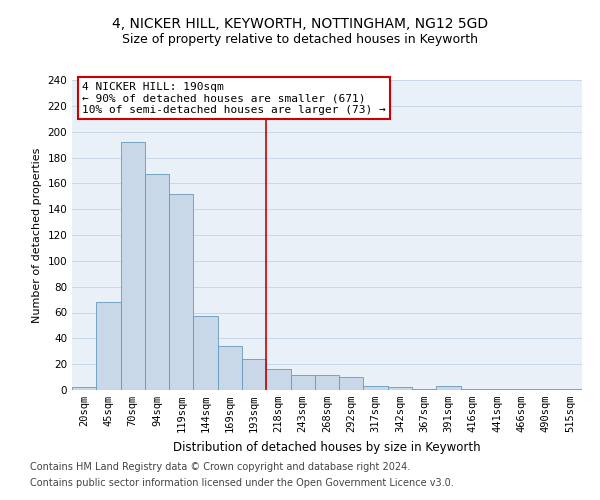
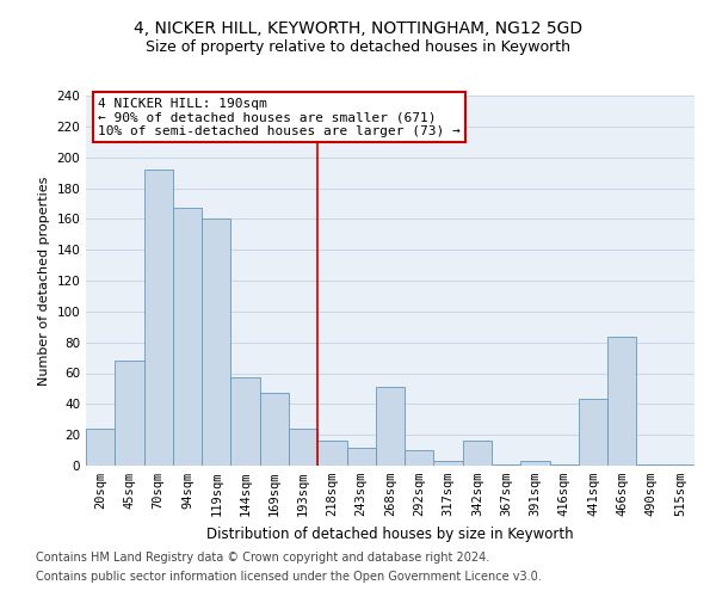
20sqm: 2 -> 24
119sqm: 152 -> 160
169sqm: 34 -> 47
268sqm: 12 -> 51
342sqm: 2 -> 16
441sqm: 1 -> 43
466sqm: 1 -> 84
